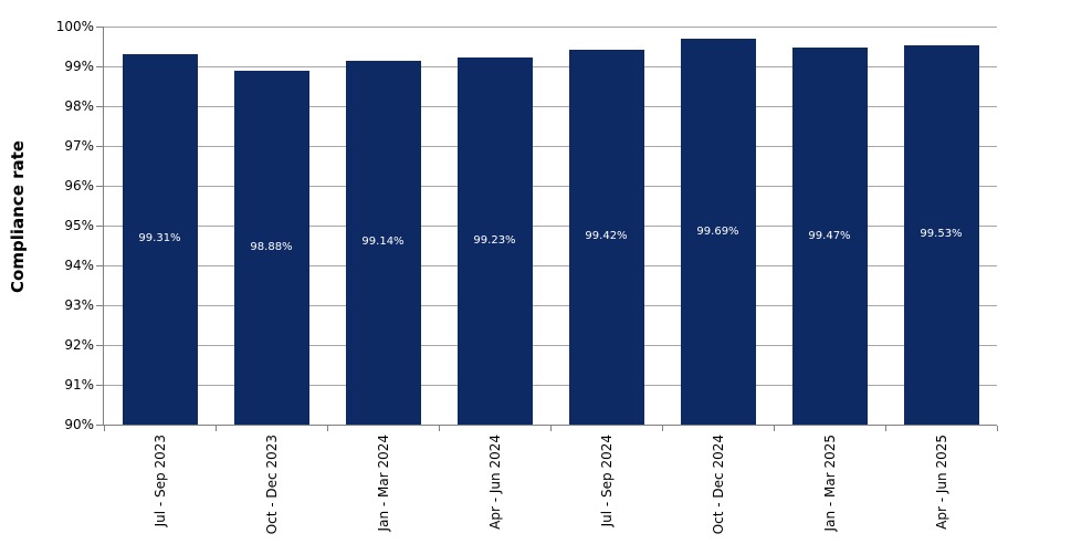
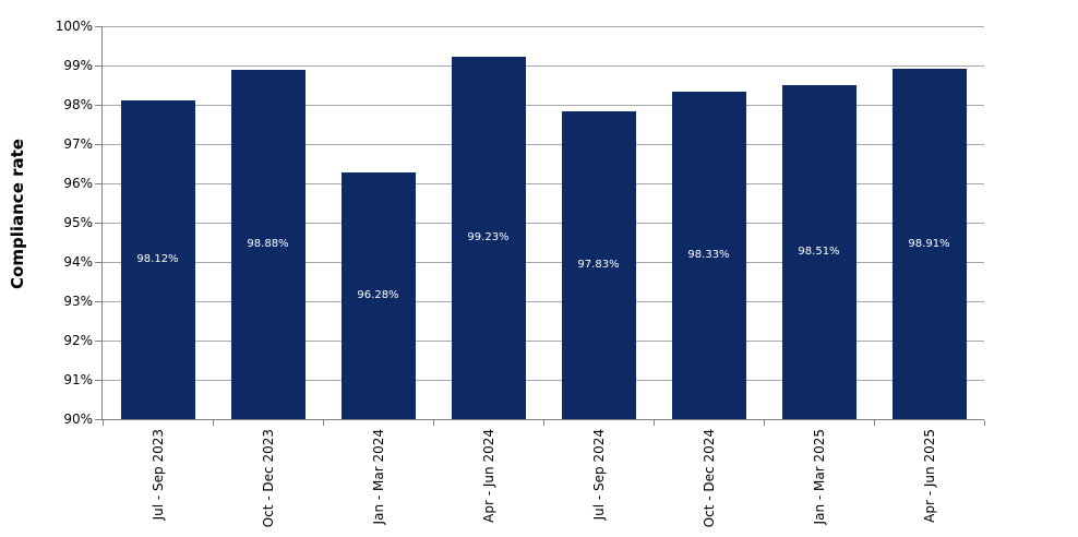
Jul - Sep 2023: 99.31% -> 98.12%
Jan - Mar 2024: 99.14% -> 96.28%
Jul - Sep 2024: 99.42% -> 97.83%
Oct - Dec 2024: 99.69% -> 98.33%
Jan - Mar 2025: 99.47% -> 98.51%
Apr - Jun 2025: 99.53% -> 98.91%
